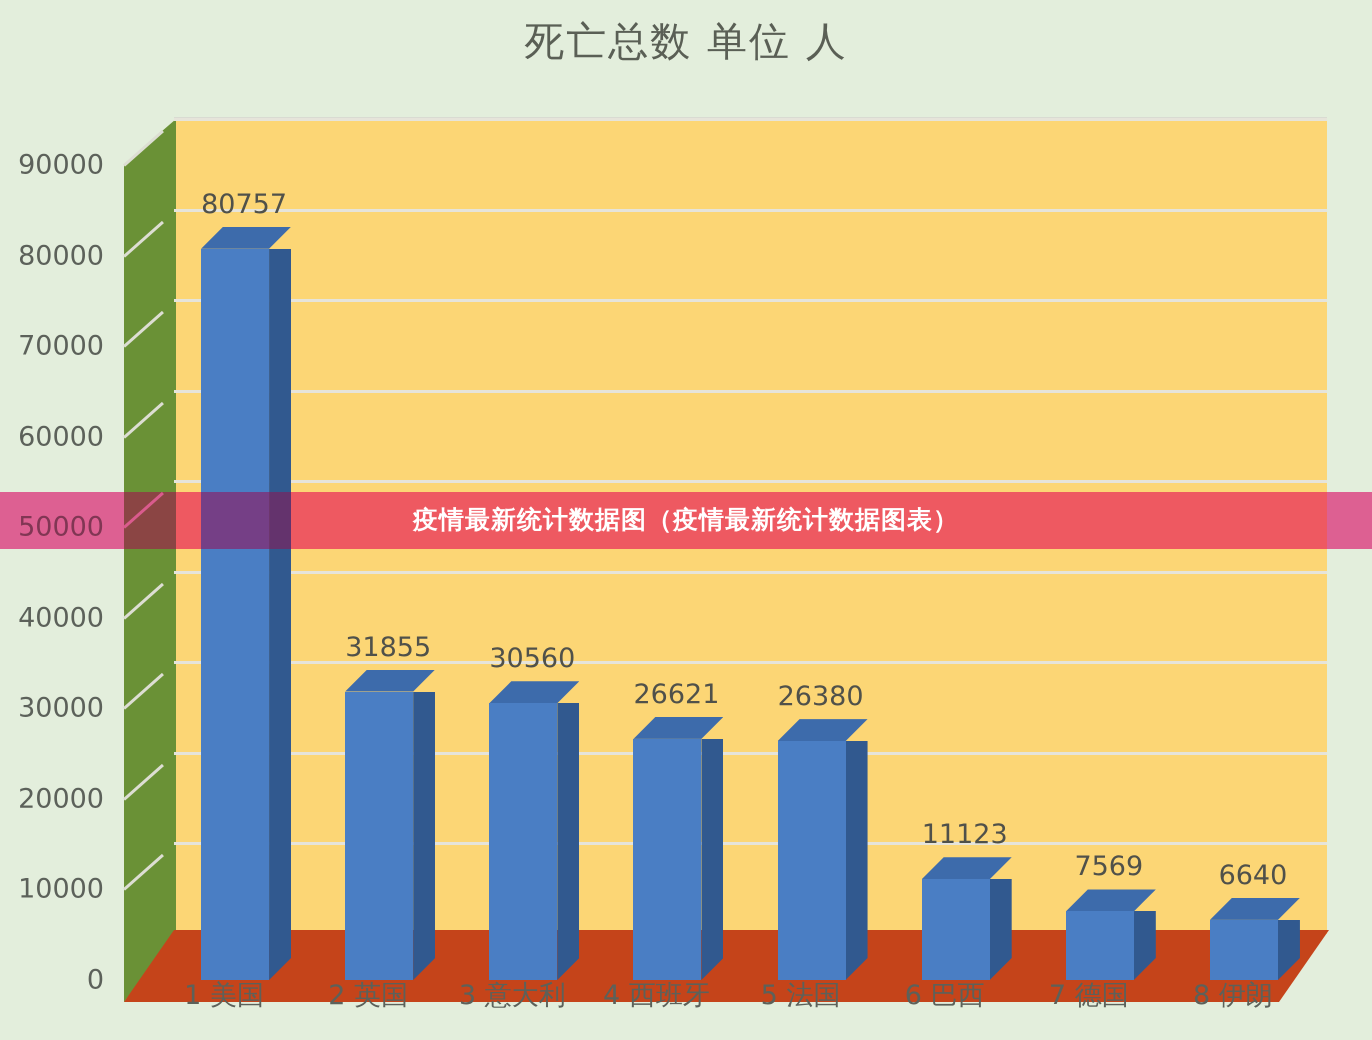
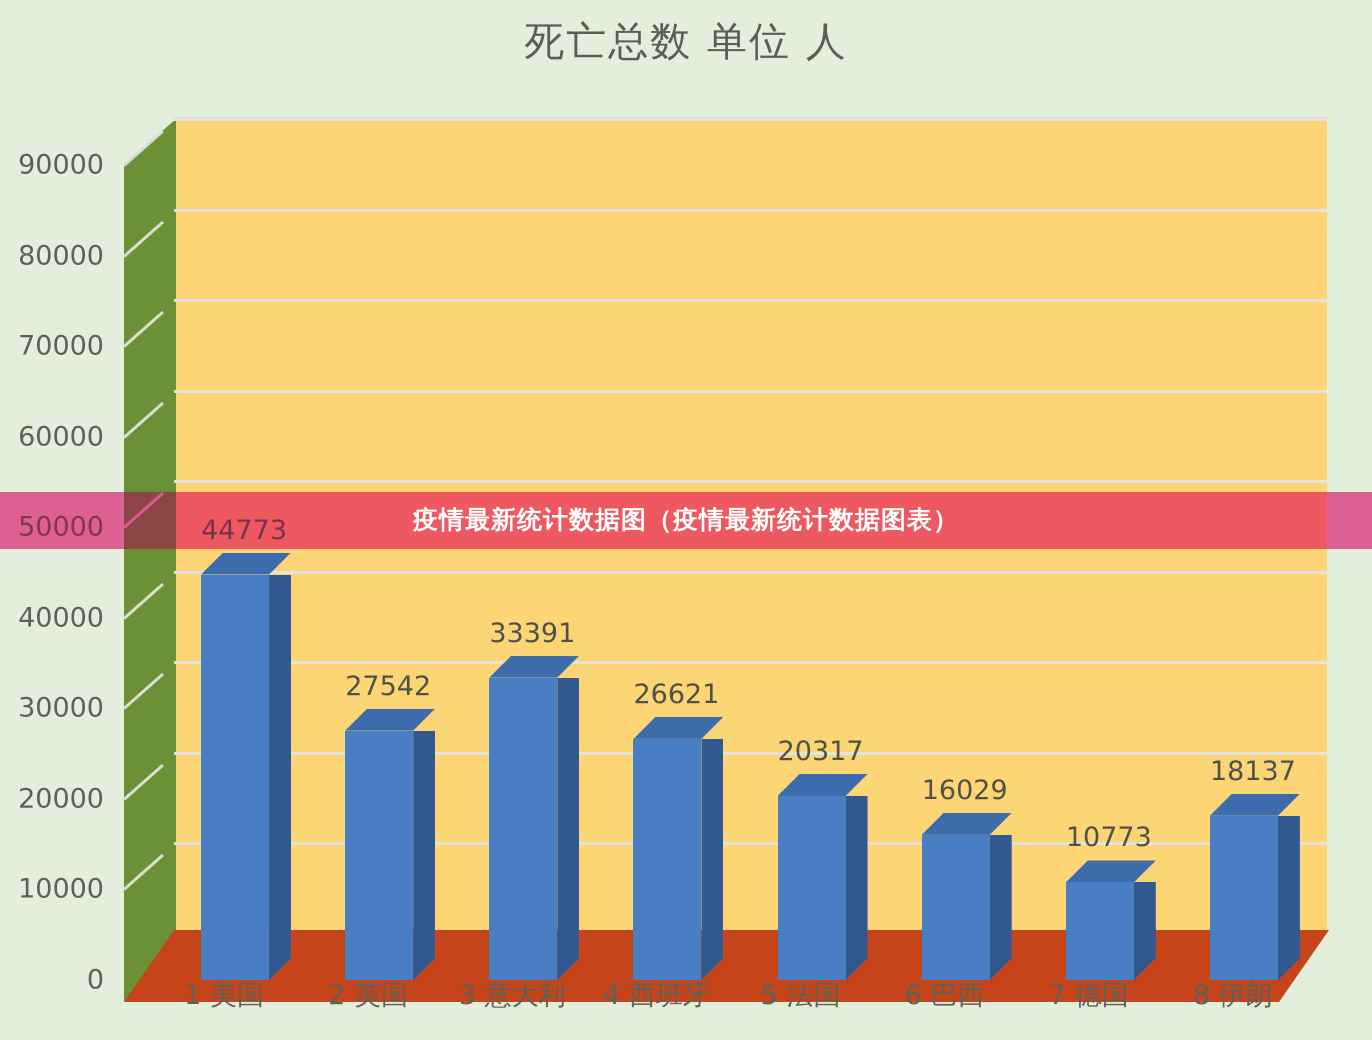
1 美国: 80757 -> 44773
2 英国: 31855 -> 27542
3 意大利: 30560 -> 33391
5 法国: 26380 -> 20317
6 巴西: 11123 -> 16029
7 德国: 7569 -> 10773
8 伊朗: 6640 -> 18137
